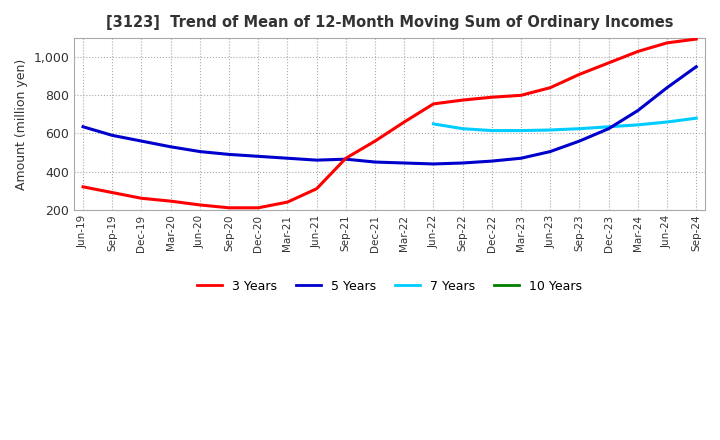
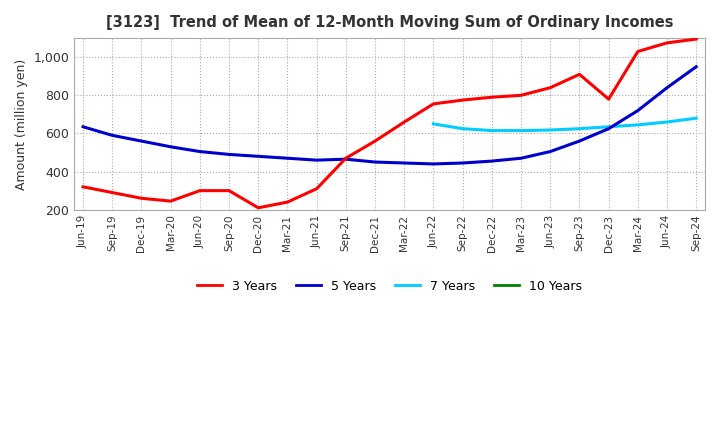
3 Years/Jun-20: 220 -> 300
3 Years/Sep-20: 210 -> 300
3 Years/Dec-23: 970 -> 780
